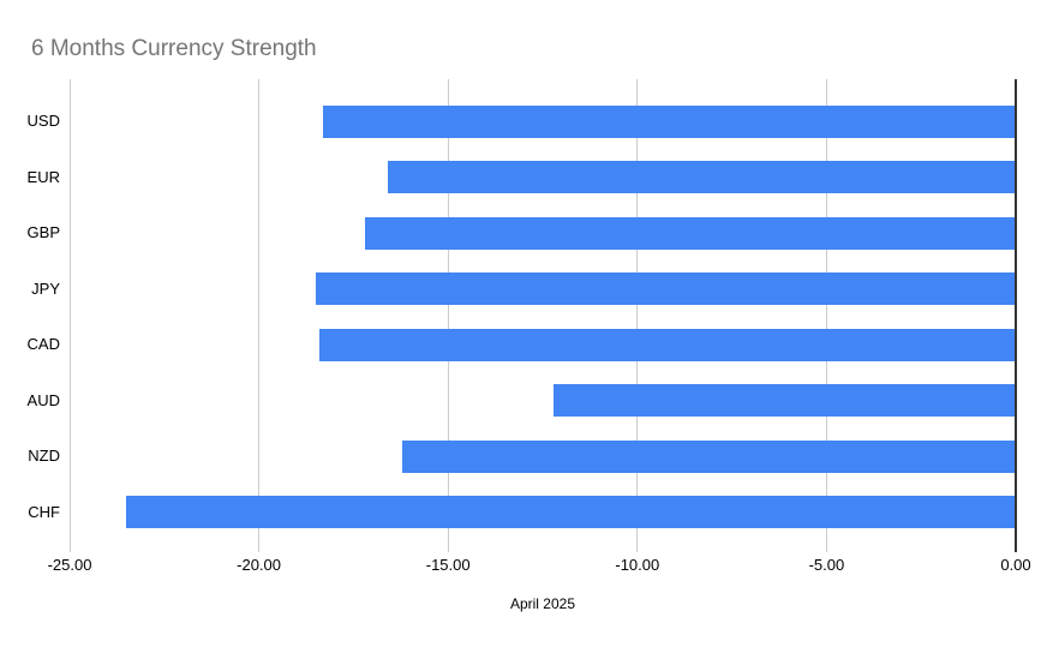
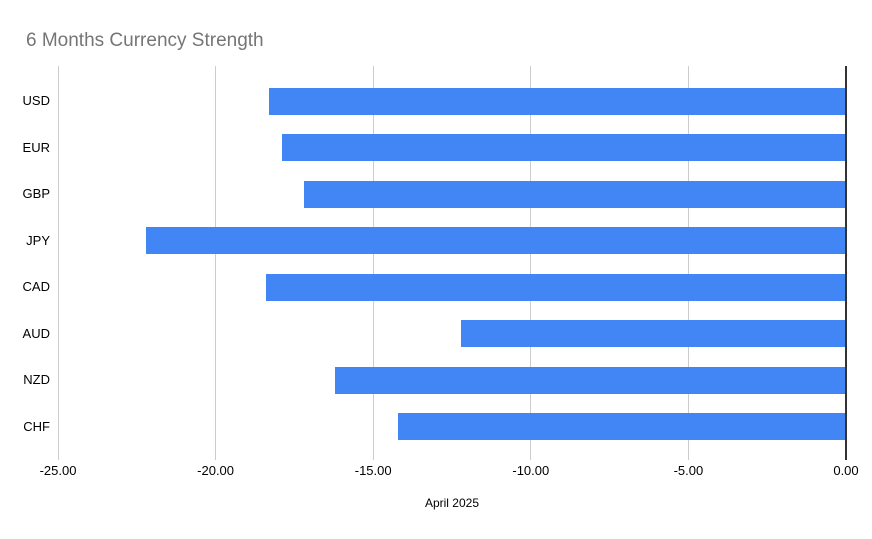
EUR: -16.6 -> -17.9
JPY: -18.5 -> -22.2
CHF: -23.5 -> -14.2
